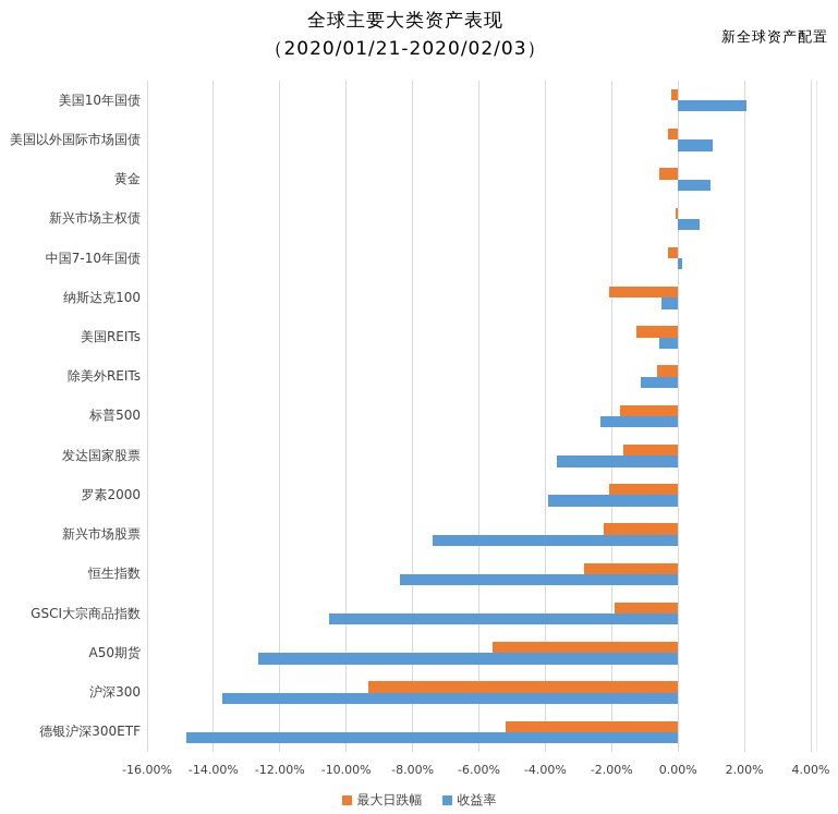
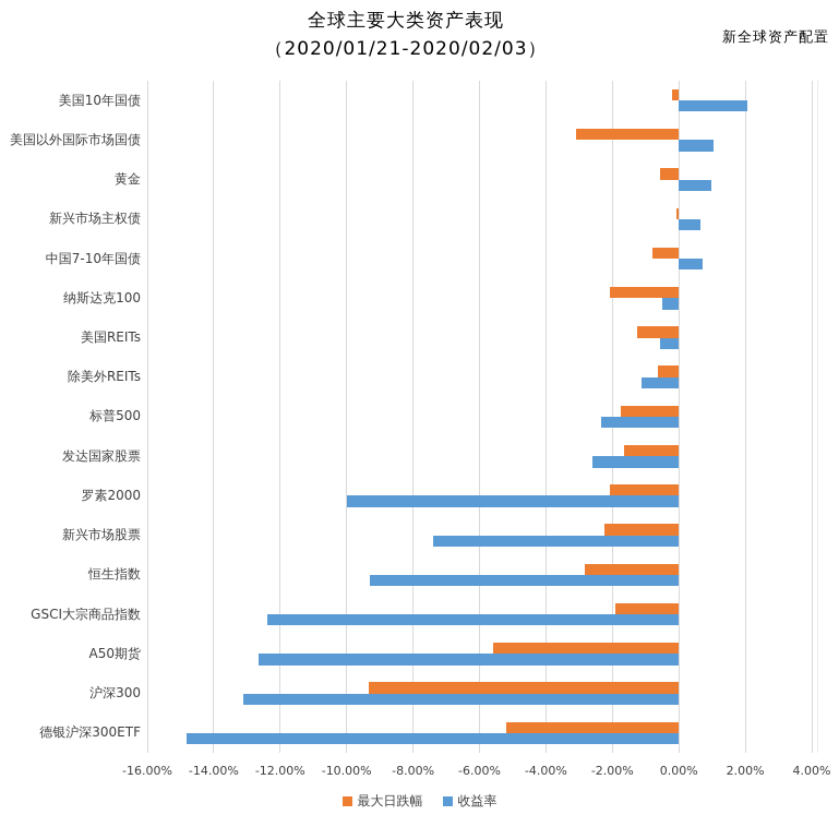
最大日跌幅/美国以外国际市场国债: -0.3% -> -3.1%
最大日跌幅/中国7-10年国债: -0.3% -> -0.8%
收益率/中国7-10年国债: 0.1% -> 0.7%
收益率/发达国家股票: -3.7% -> -2.6%
收益率/罗素2000: -3.9% -> -10.0%
收益率/恒生指数: -8.4% -> -9.3%
收益率/GSCI大宗商品指数: -10.5% -> -12.4%
收益率/沪深300: -13.8% -> -13.1%
